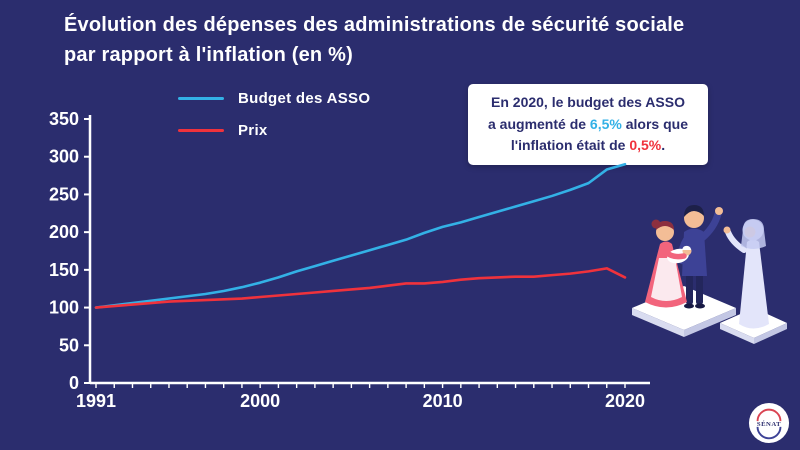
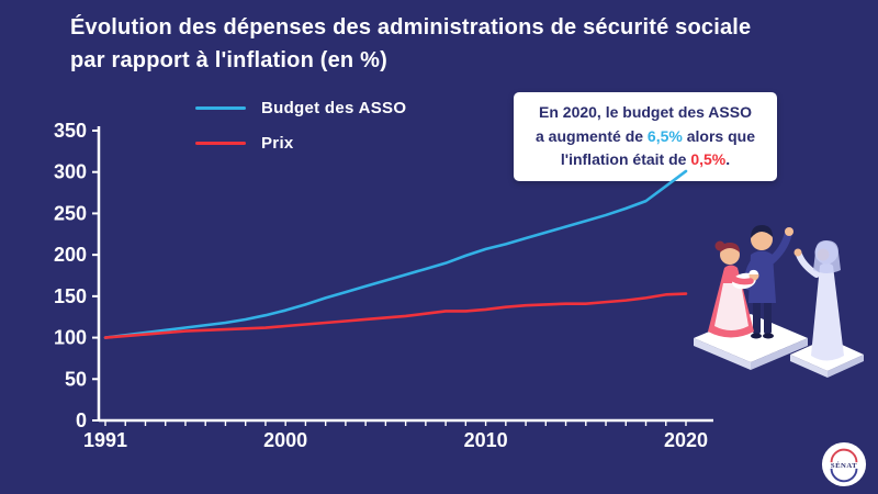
Budget des ASSO/2020: 290 -> 300
Prix/2020: 140 -> 150
